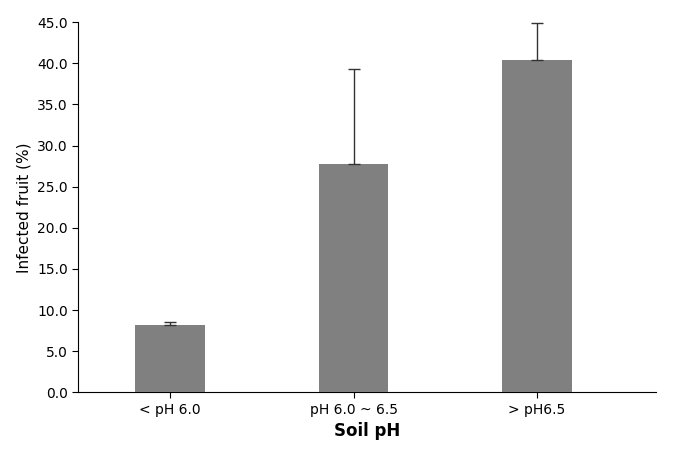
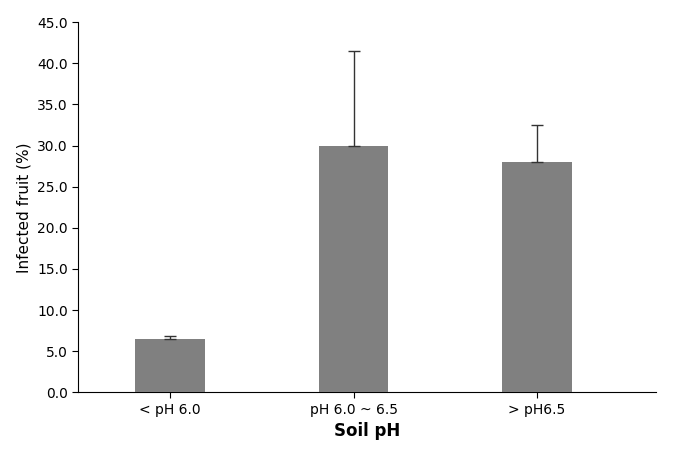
< pH 6.0: 8.2 -> 6.5
pH 6.0 ~ 6.5: 27.8 -> 30.0
> pH6.5: 40.4 -> 28.0
